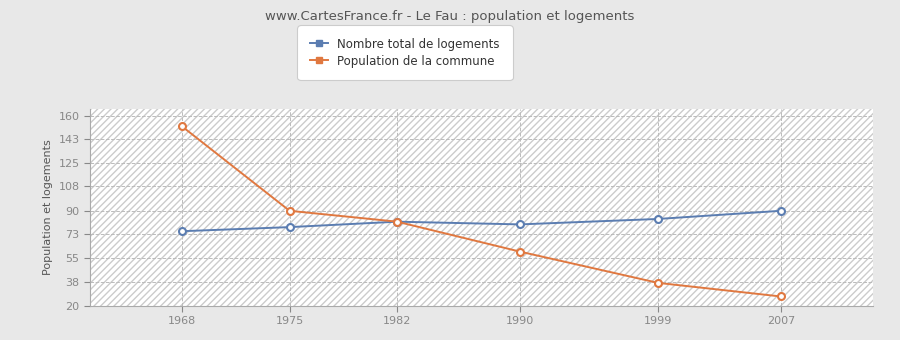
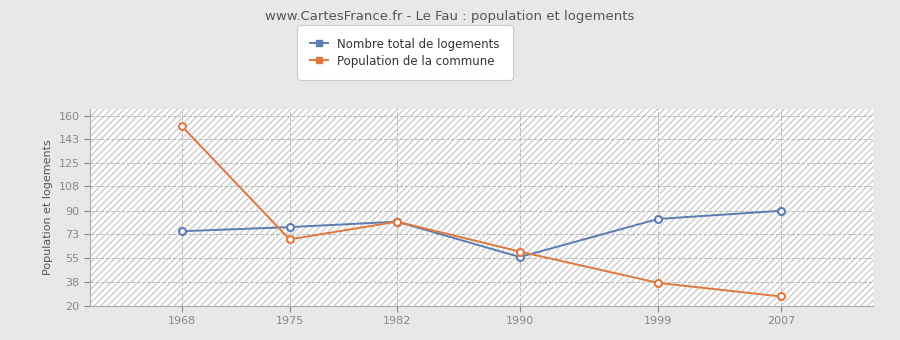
Population de la commune/1975: 90 -> 69
Nombre total de logements/1990: 80 -> 56
